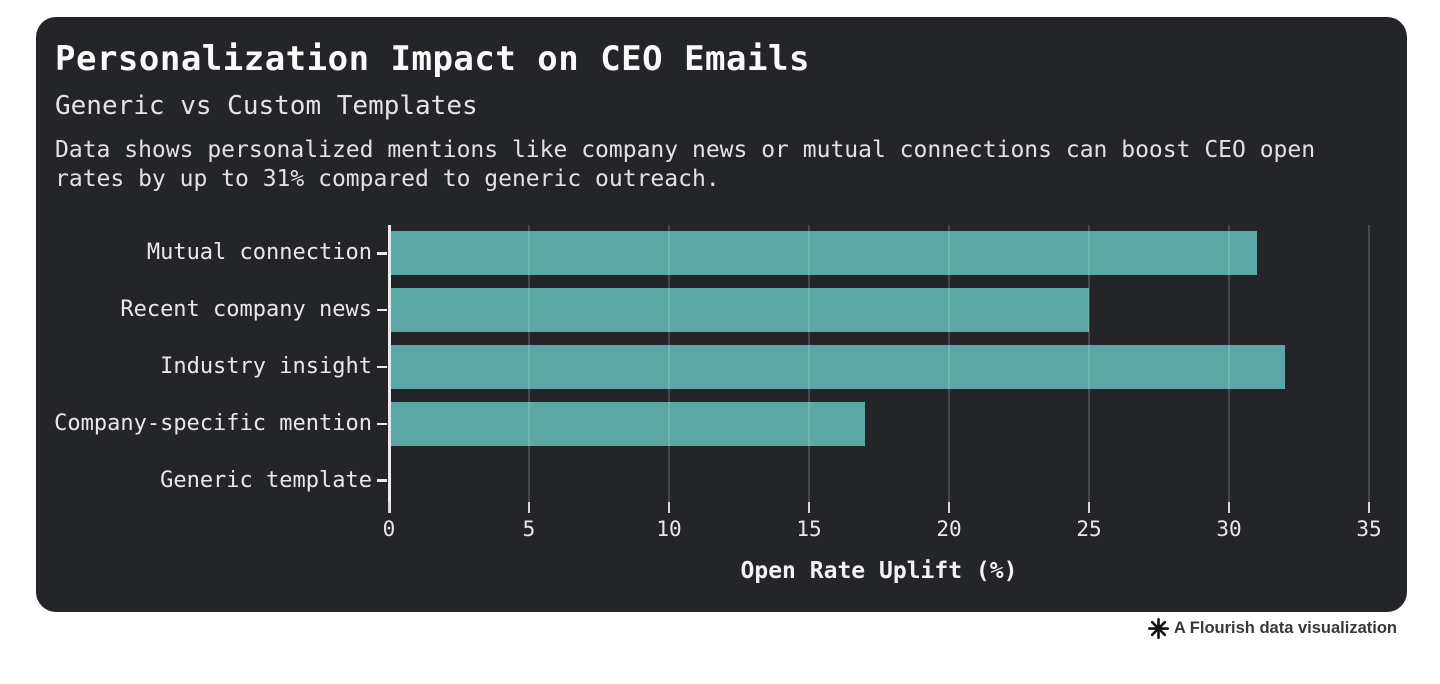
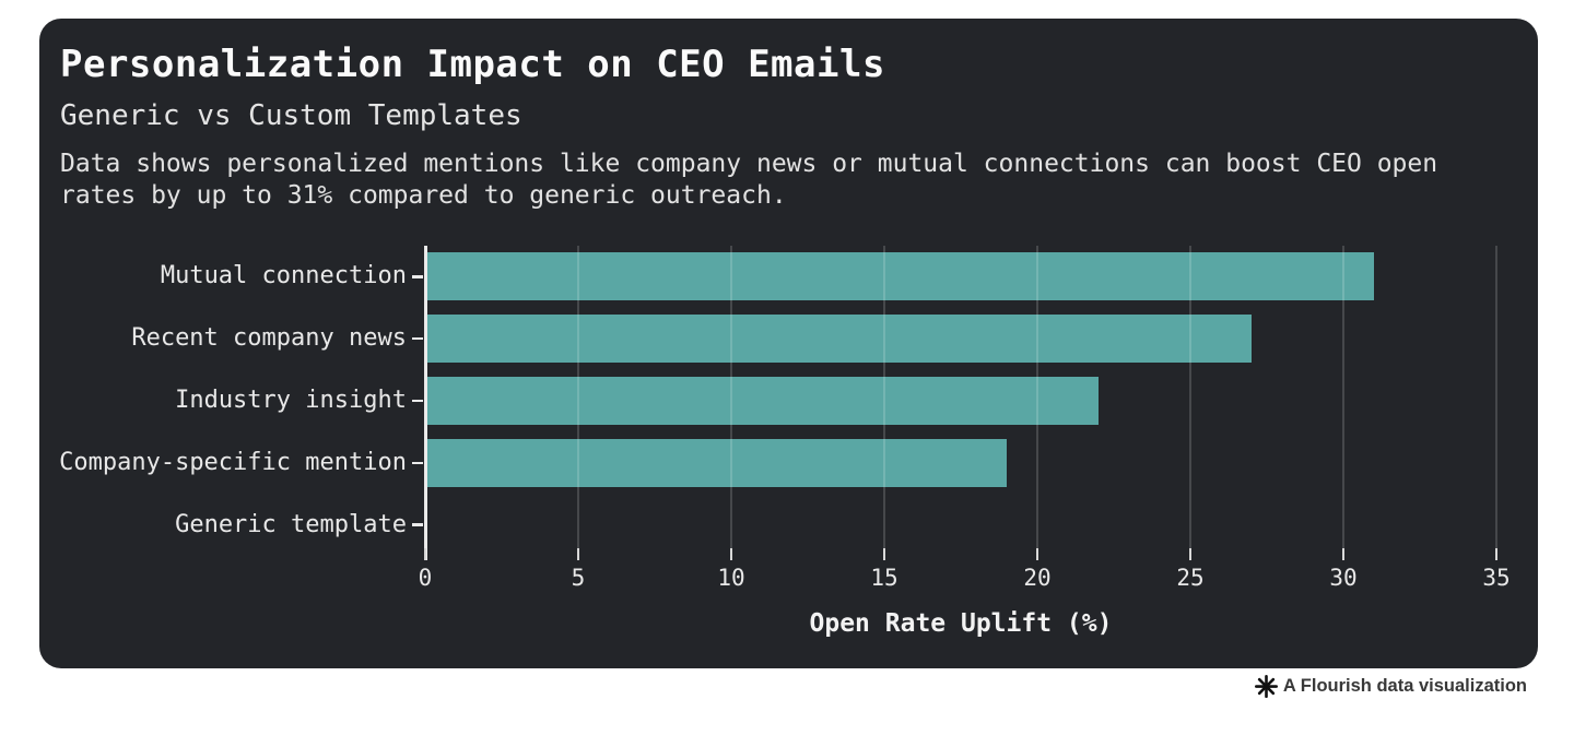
Recent company news: 25 -> 27
Industry insight: 32 -> 22
Company-specific mention: 17 -> 19
